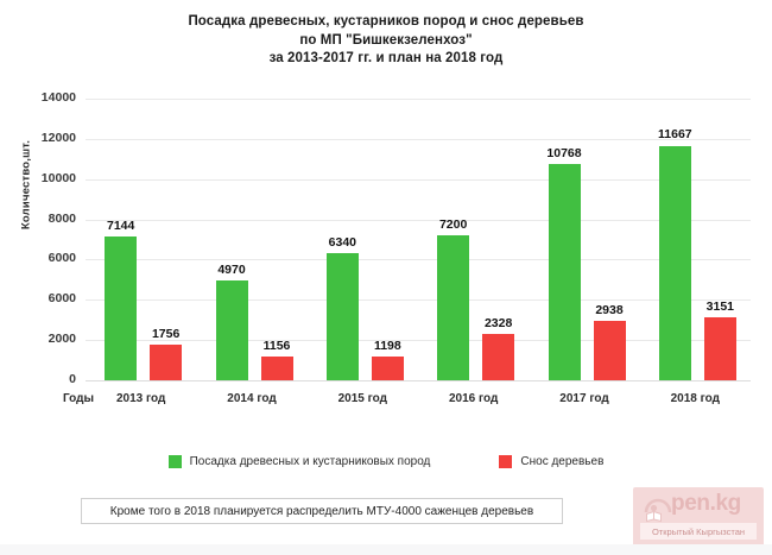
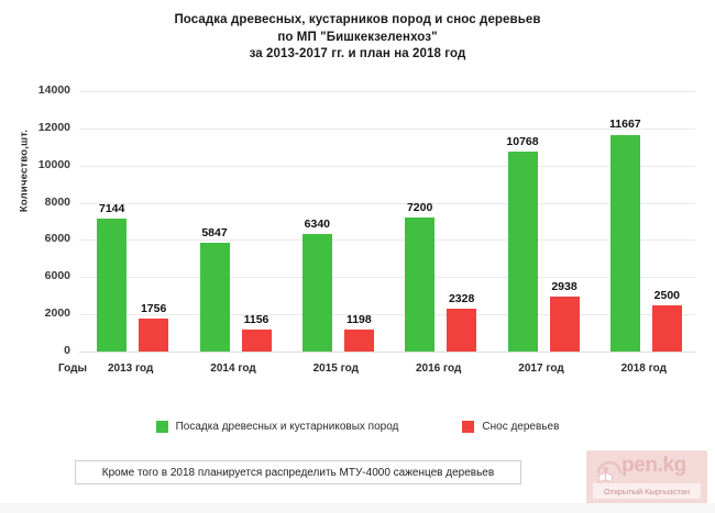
Посадка древесных и кустарниковых пород/2014 год: 4970 -> 5847
Снос деревьев/2018 год: 3151 -> 2500
